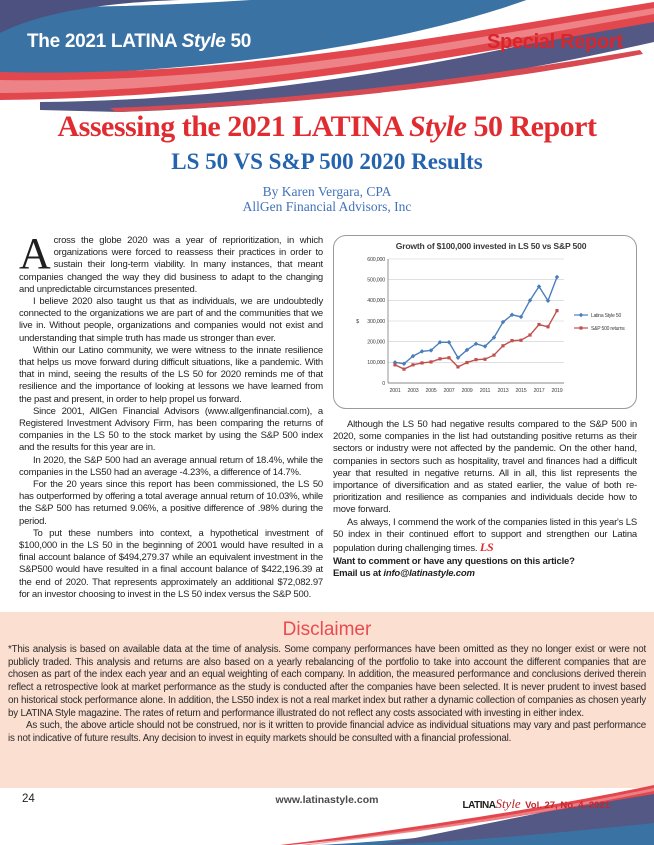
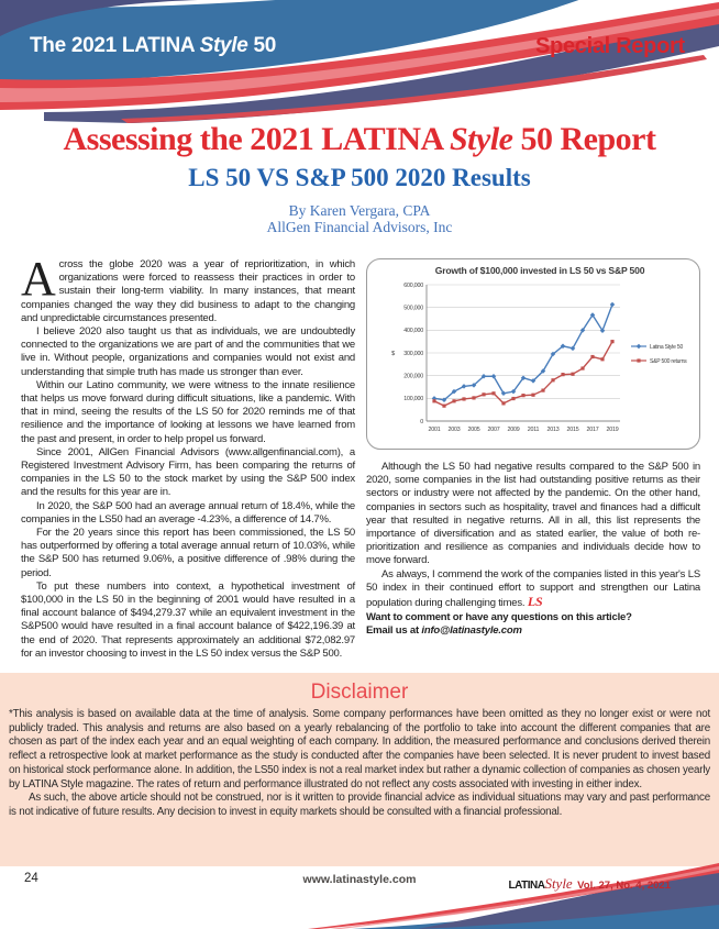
Latina Style 50/2009: 160000 -> 130000
